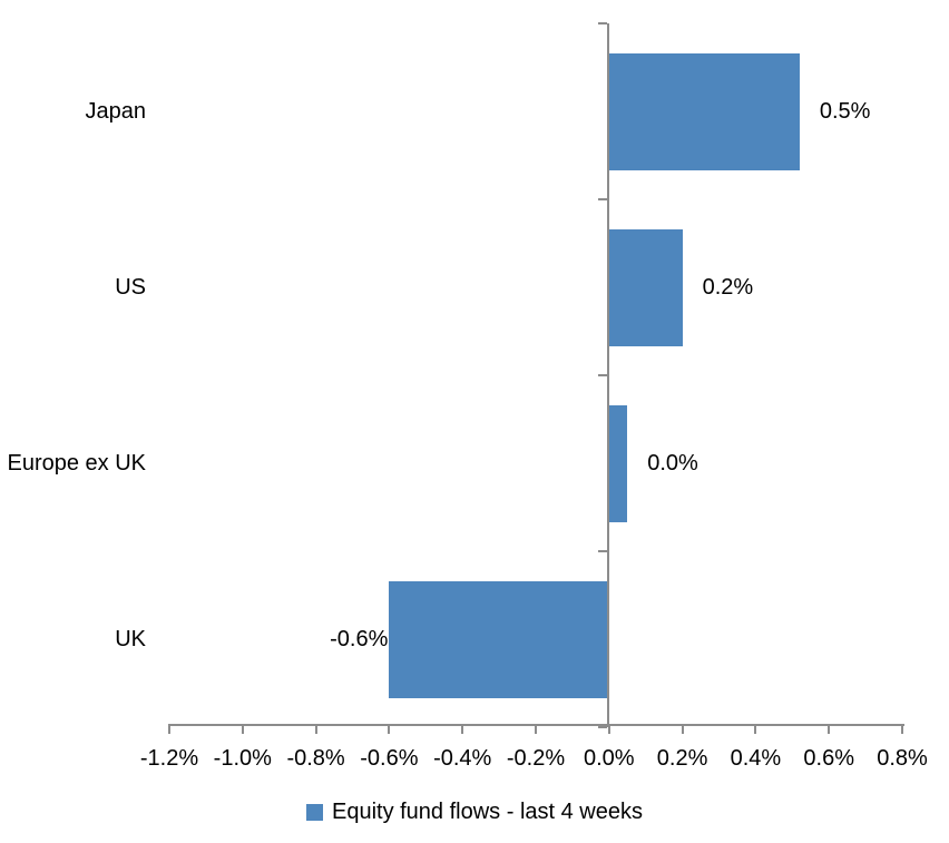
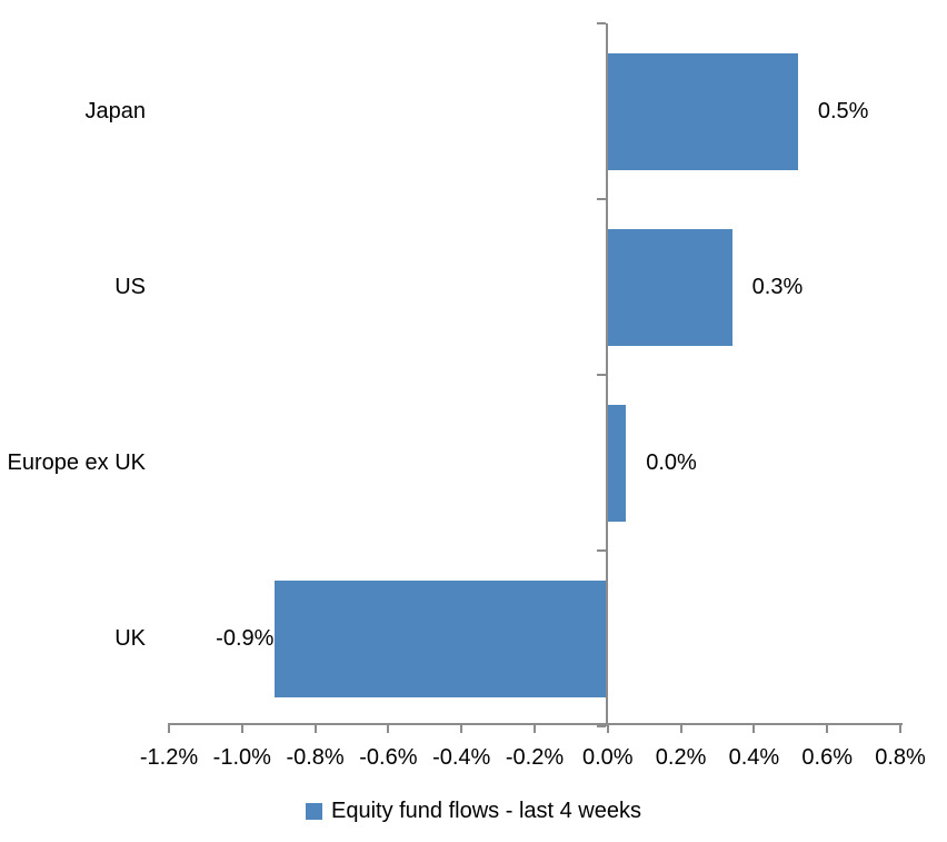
US: 0.2% -> 0.3%
UK: -0.6% -> -0.9%
